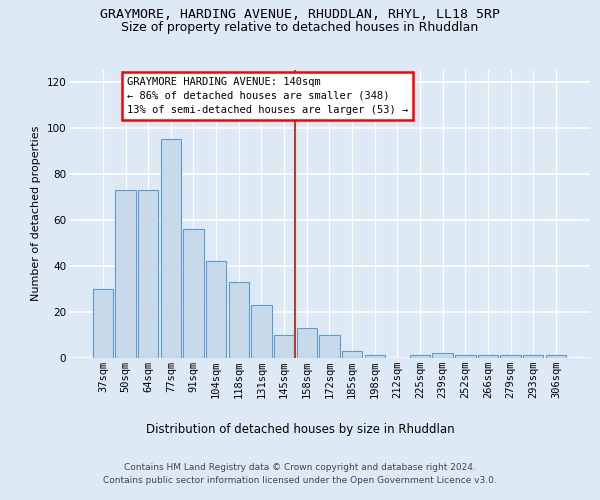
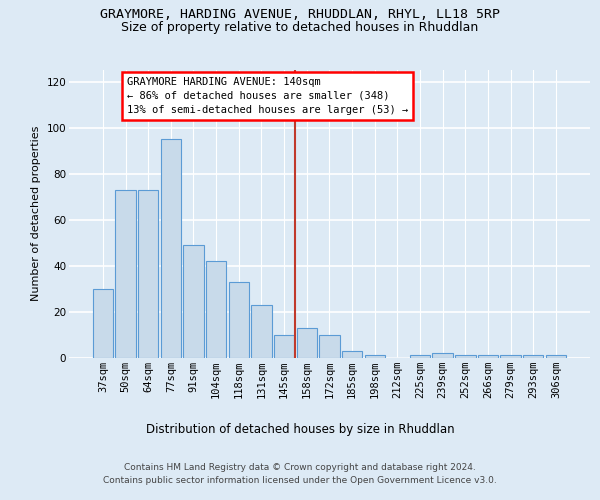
91sqm: 56 -> 49
